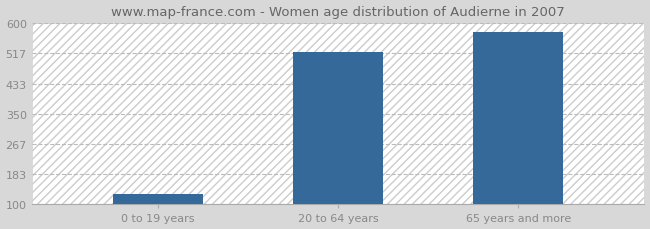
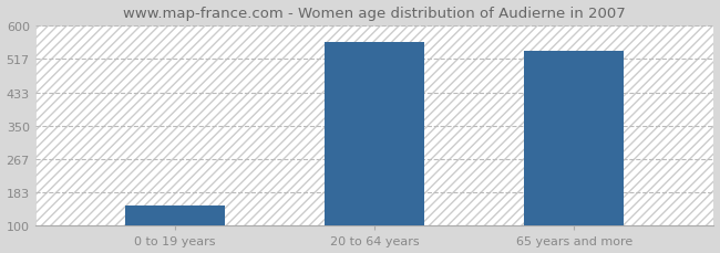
0 to 19 years: 130 -> 152
20 to 64 years: 520 -> 558
65 years and more: 575 -> 537
